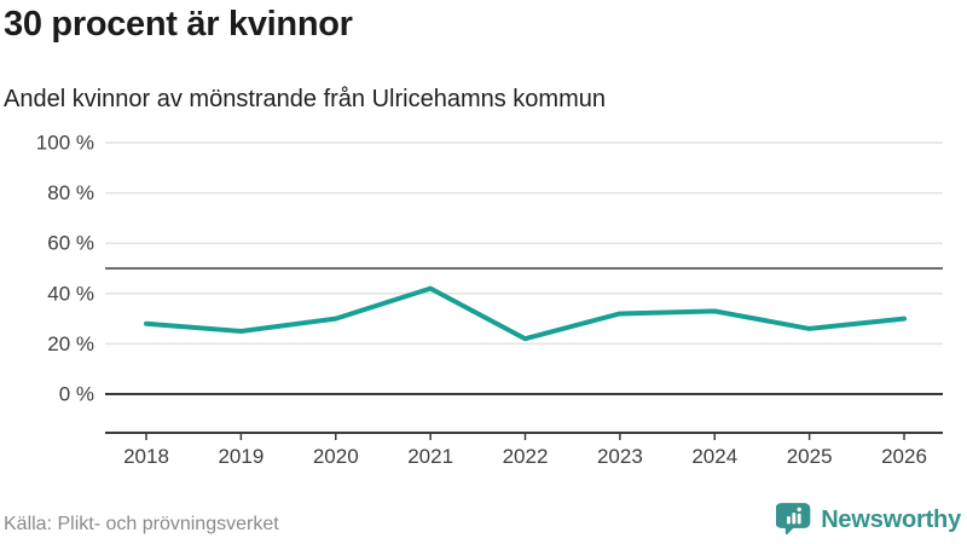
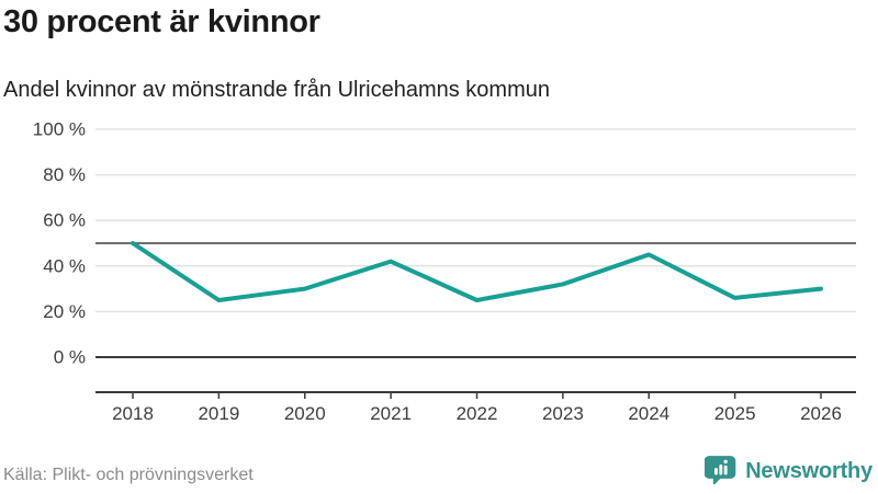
2018: 28% -> 50%
2022: 22% -> 25%
2024: 33% -> 45%
